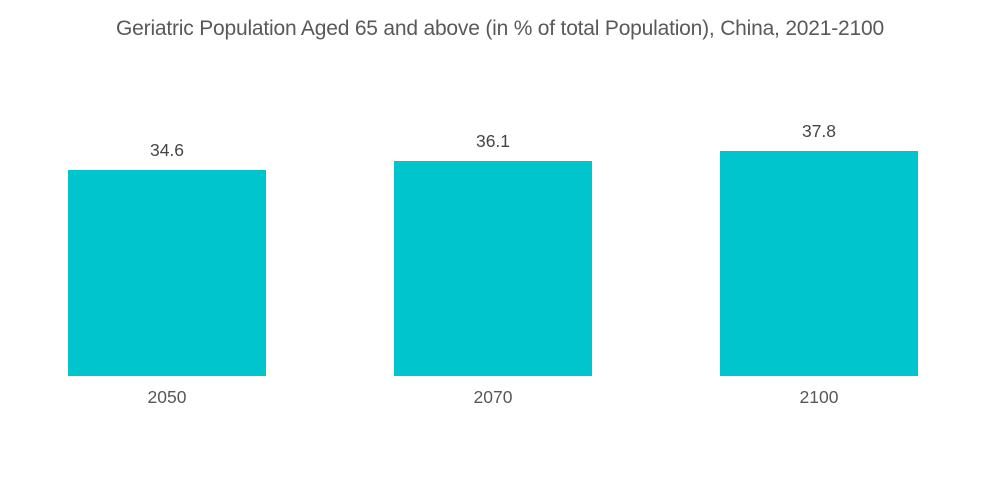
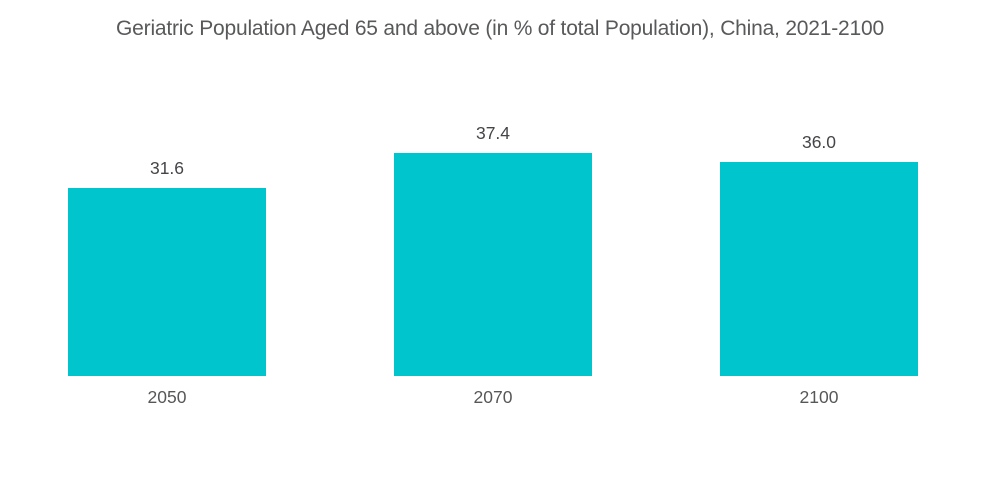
2050: 34.6 -> 31.6
2070: 36.1 -> 37.4
2100: 37.8 -> 36.0
